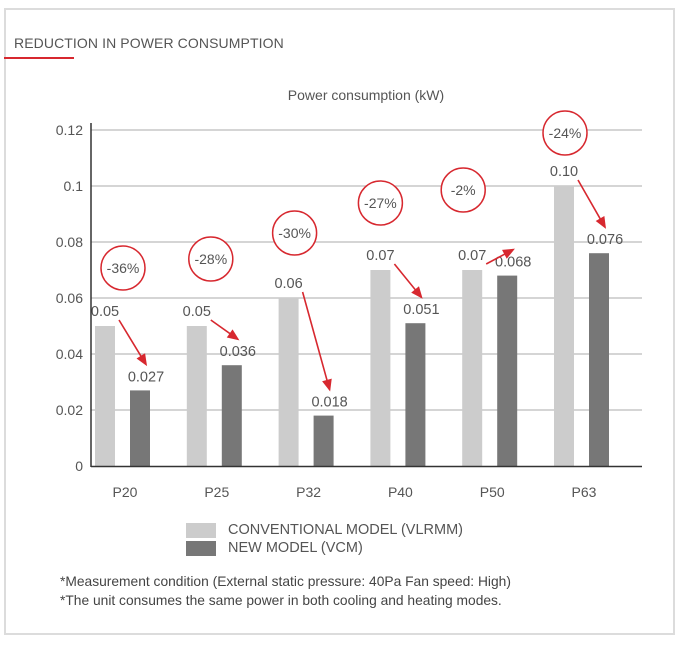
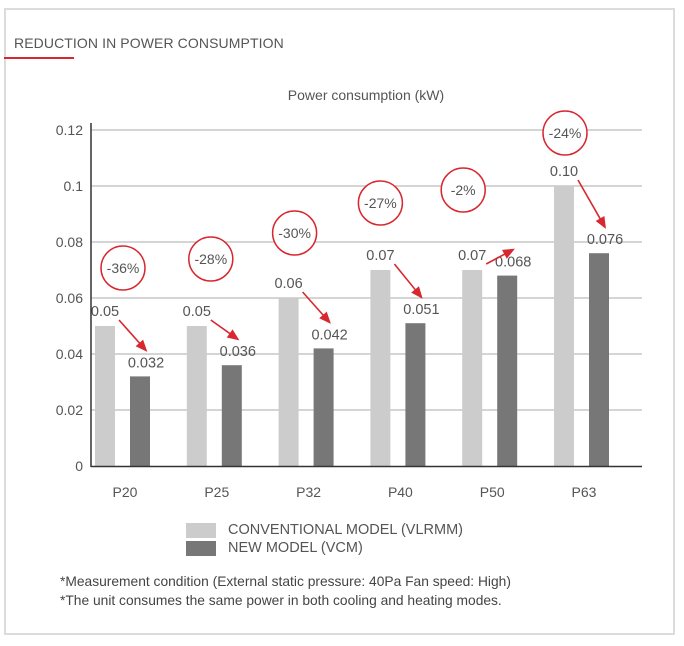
NEW MODEL (VCM)/P20: 0.027 -> 0.032
NEW MODEL (VCM)/P32: 0.018 -> 0.042
